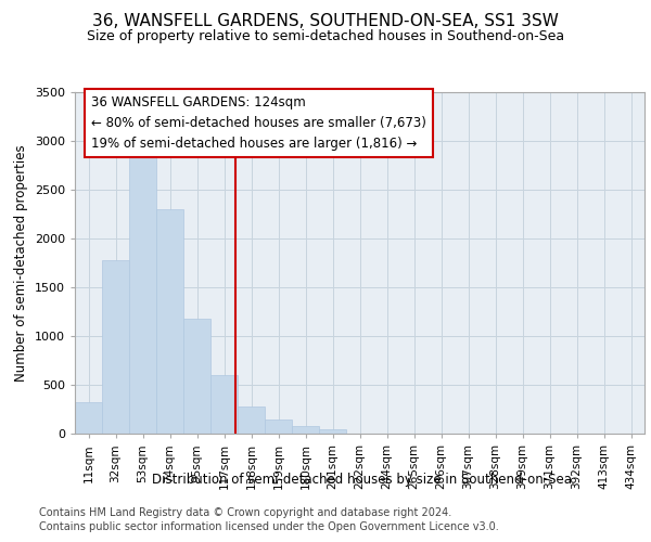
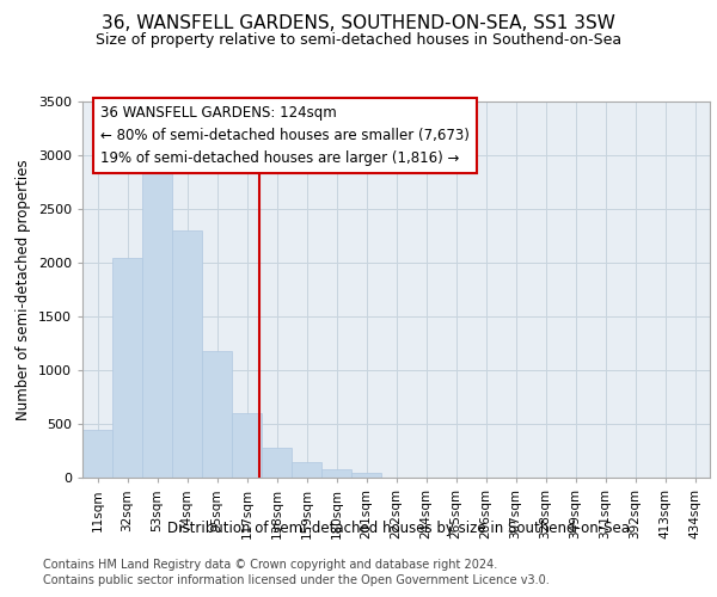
11sqm: 320 -> 440
32sqm: 1780 -> 2040
